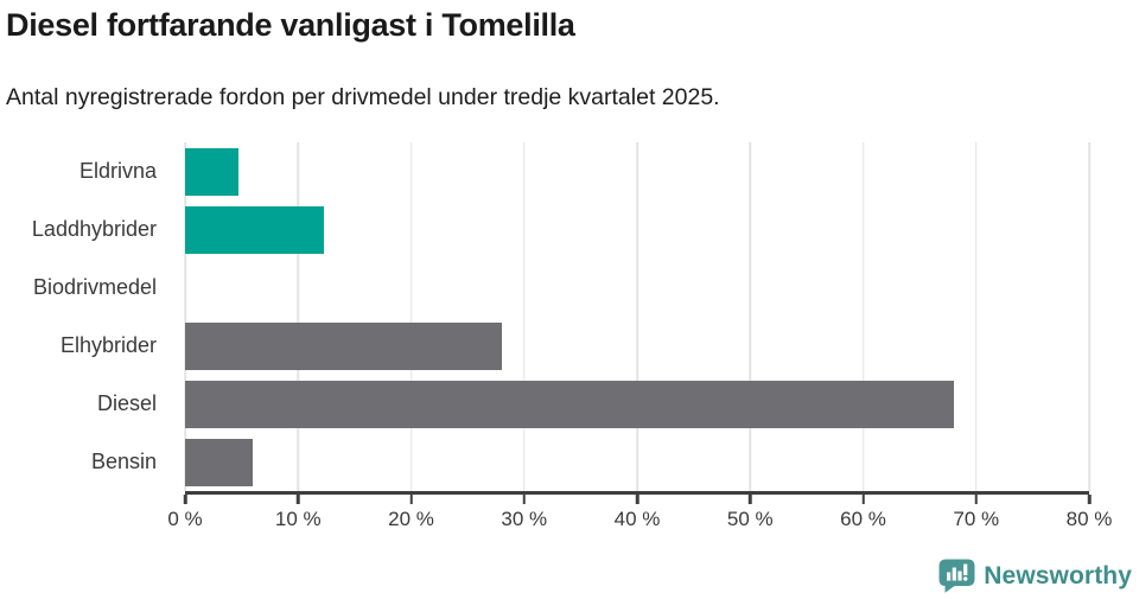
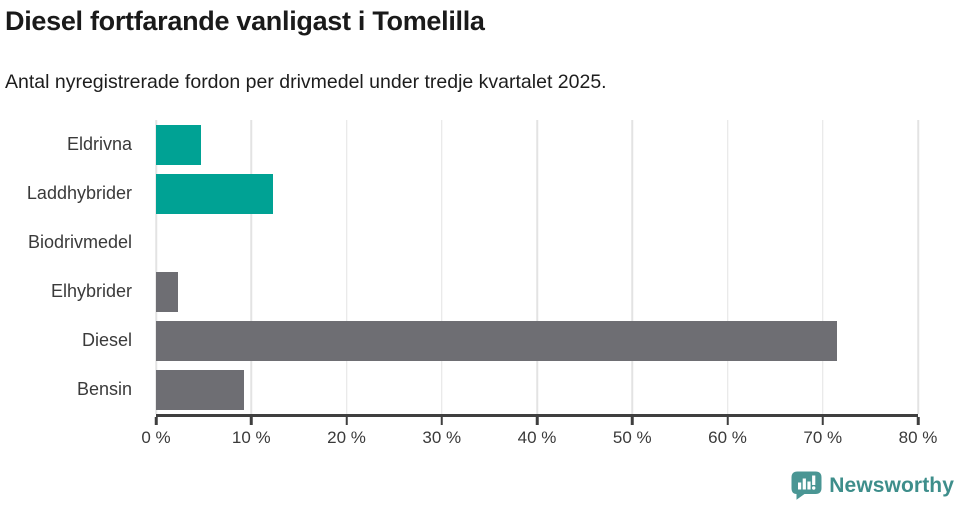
Elhybrider: 28% -> 2%
Diesel: 68% -> 72%
Bensin: 6% -> 9%
